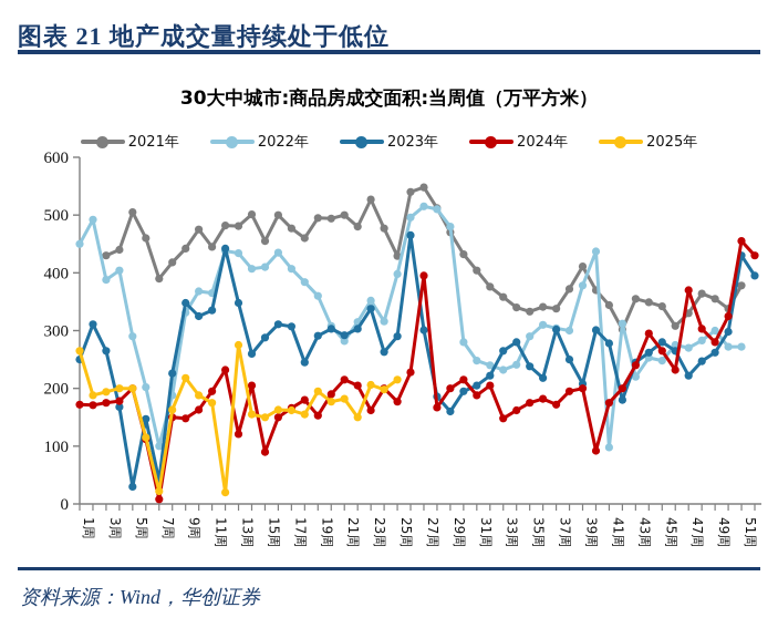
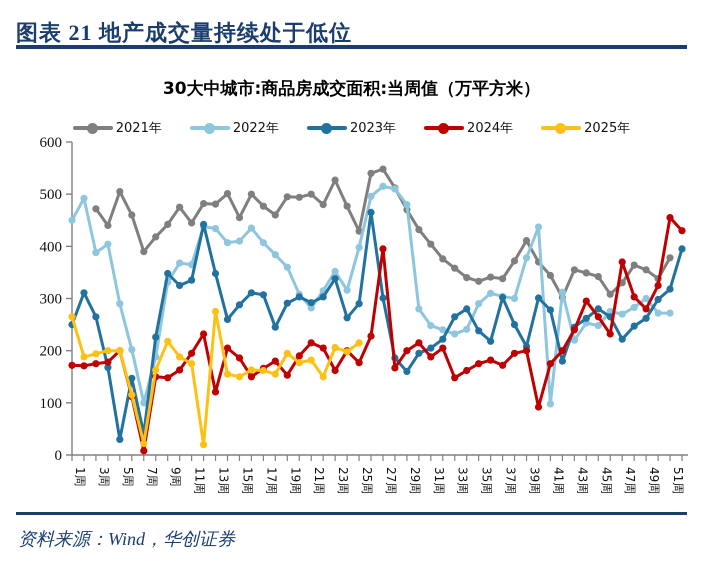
2021年/3周: 430 -> 470
2024年/15周: 90 -> 190
2023年/51周: 430 -> 320
